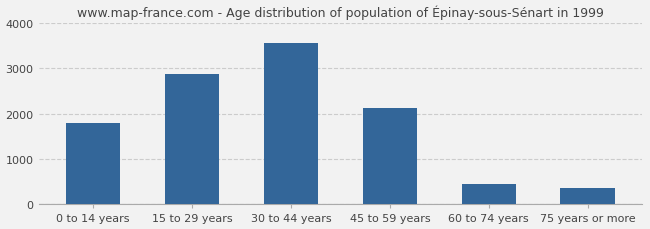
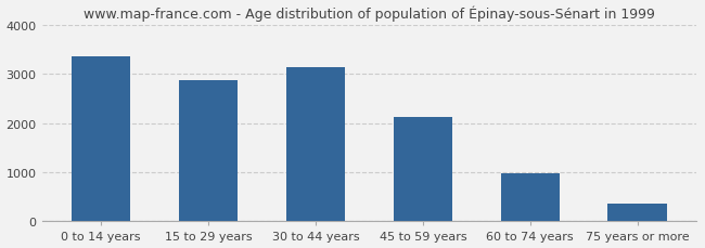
0 to 14 years: 1800 -> 3350
30 to 44 years: 3550 -> 3130
60 to 74 years: 450 -> 970
